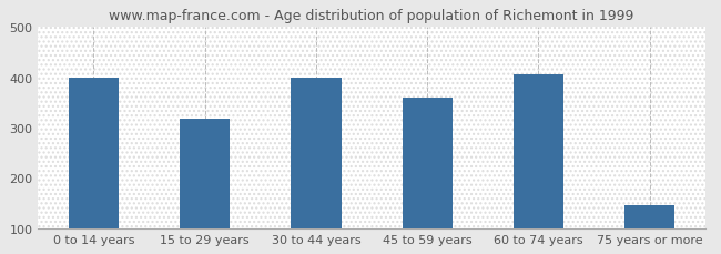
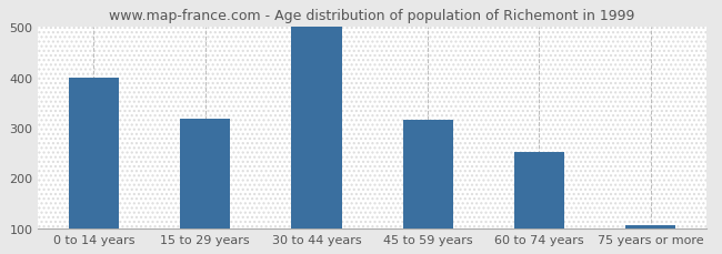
30 to 44 years: 400 -> 500
45 to 59 years: 360 -> 315
60 to 74 years: 405 -> 251
75 years or more: 145 -> 107
